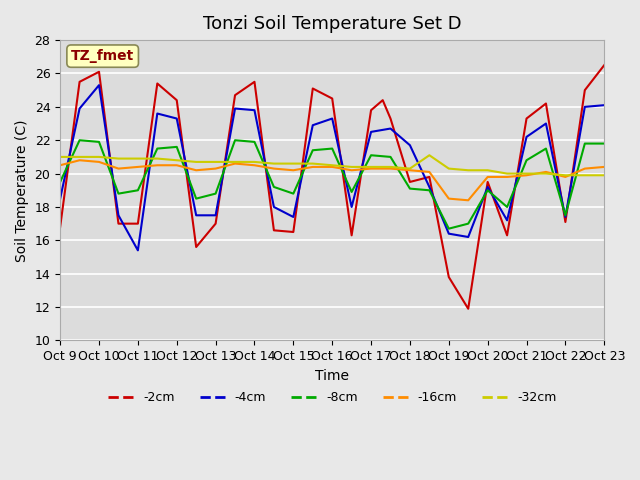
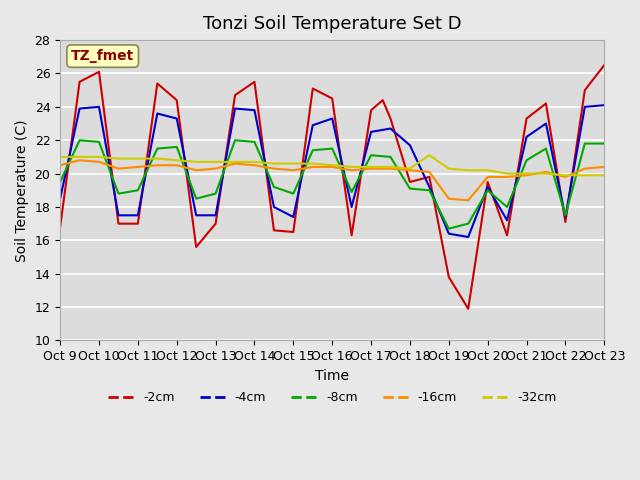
-4cm/Oct 10: 25.3 -> 24.0
-4cm/Oct 11: 15.4 -> 17.5
